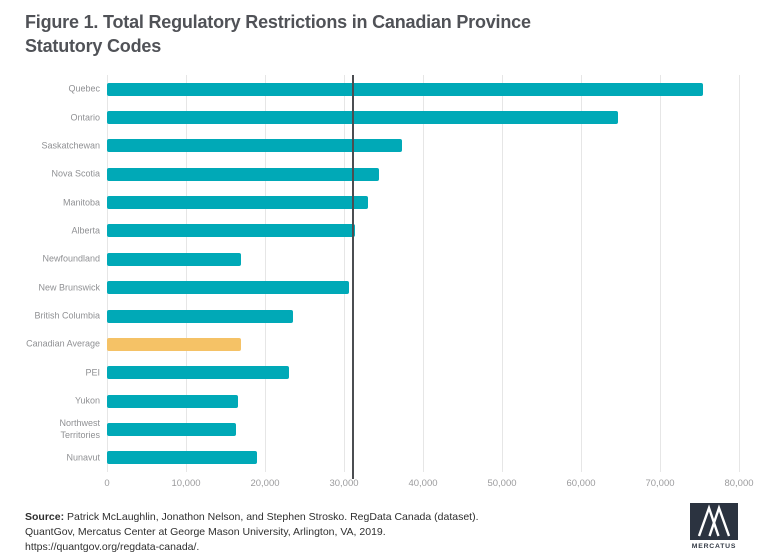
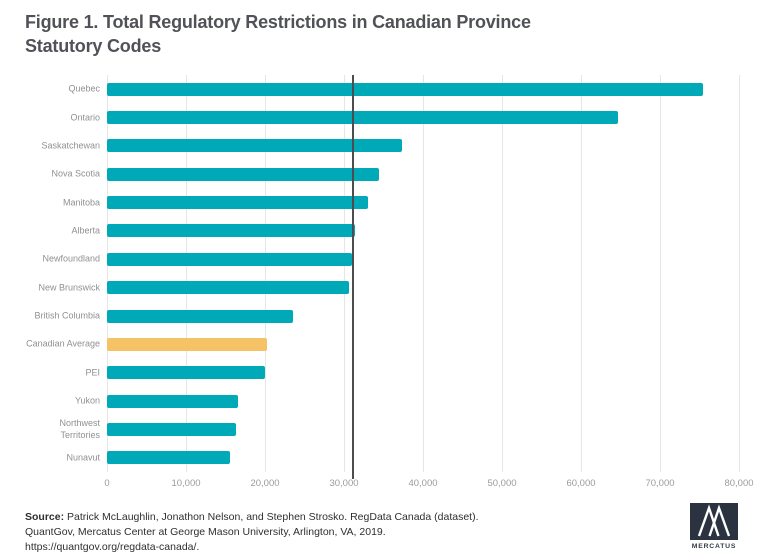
Newfoundland: 17000 -> 31000
Canadian Average: 17000 -> 20000
PEI: 23000 -> 20000
Nunavut: 19000 -> 16000
